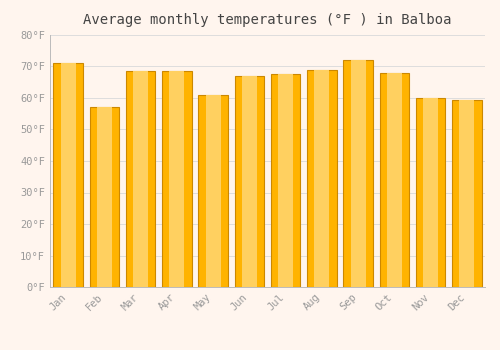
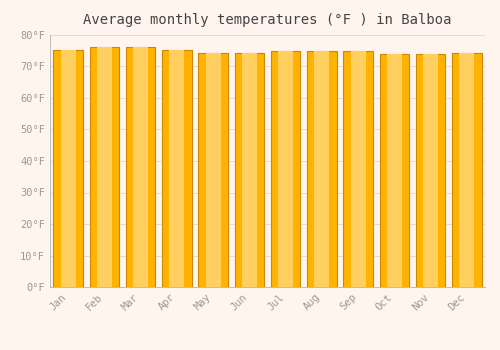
Jan: 71.0°F -> 75.2°F
Feb: 57.0°F -> 76.1°F
Mar: 68.5°F -> 76.1°F
Apr: 68.5°F -> 75.2°F
May: 61.0°F -> 74.3°F
Jun: 67.0°F -> 74.3°F
Jul: 67.5°F -> 75.0°F
Aug: 69.0°F -> 75.0°F
Sep: 72.0°F -> 74.8°F
Oct: 68.0°F -> 73.9°F
Nov: 60.0°F -> 73.9°F
Dec: 59.5°F -> 74.3°F
